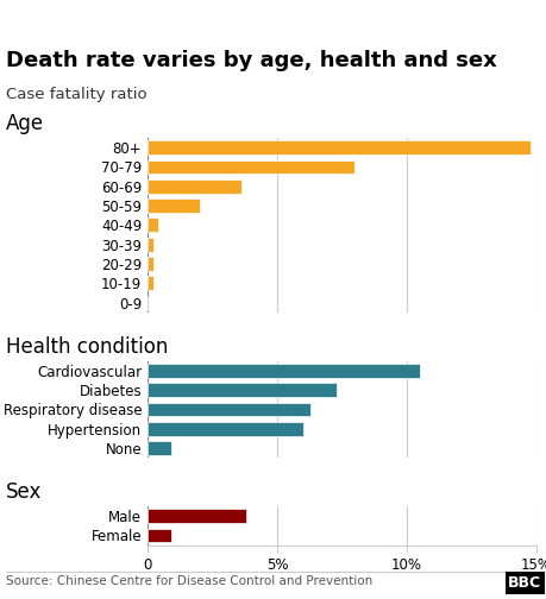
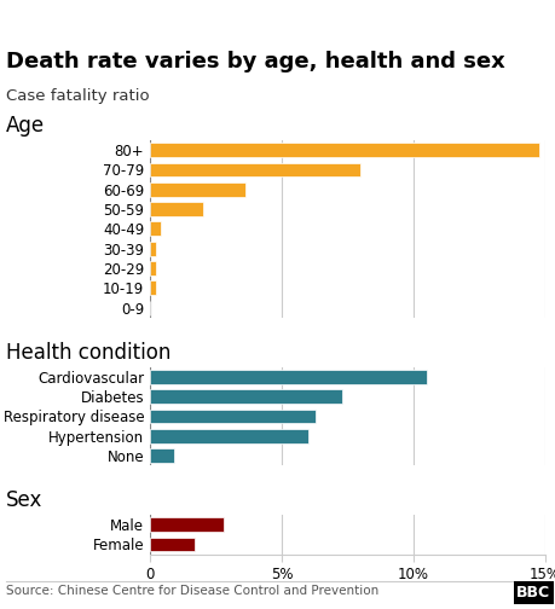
Male: 3.8% -> 2.8%
Female: 0.9% -> 1.7%
